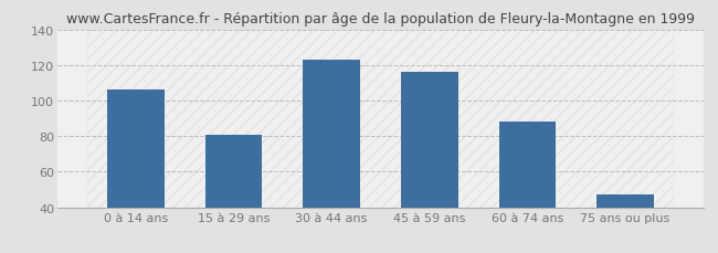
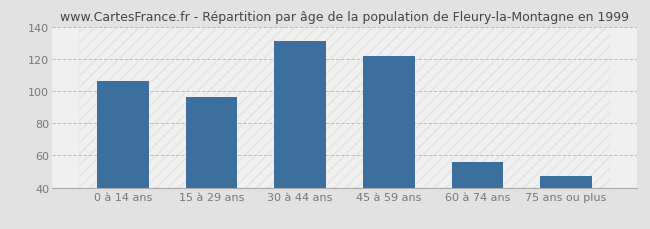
15 à 29 ans: 81 -> 96
30 à 44 ans: 123 -> 131
45 à 59 ans: 116 -> 122
60 à 74 ans: 88 -> 56
